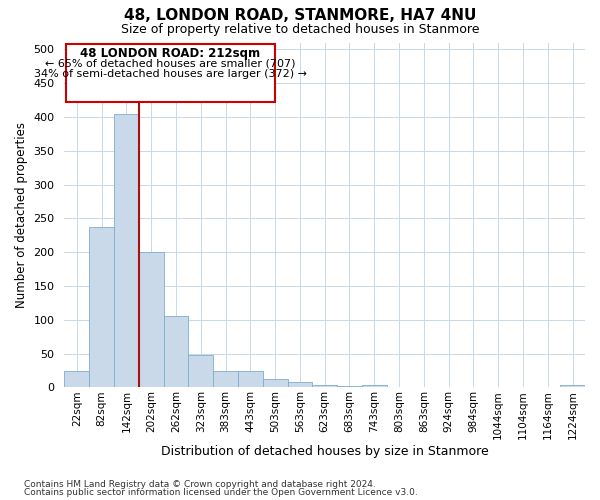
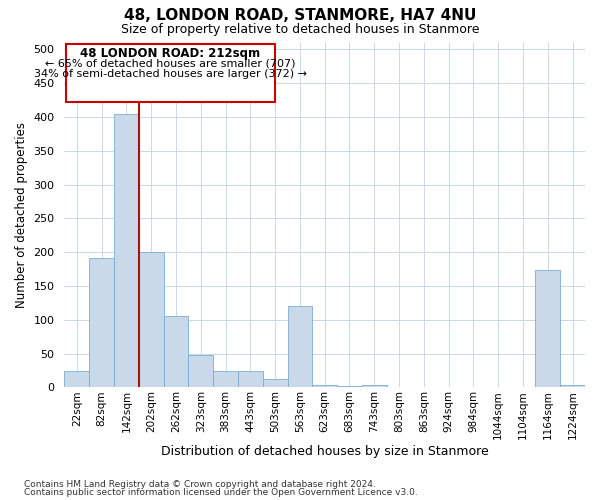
82sqm: 237 -> 192
563sqm: 8 -> 120
1164sqm: 1 -> 174
